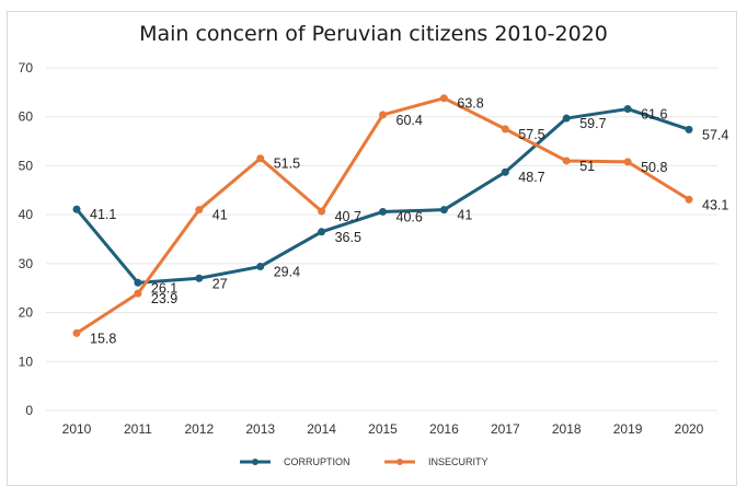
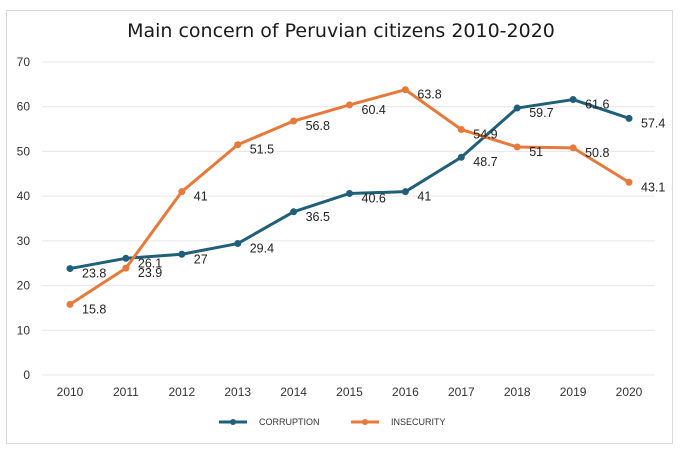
CORRUPTION/2010: 41.1 -> 23.8
INSECURITY/2014: 40.7 -> 56.8
INSECURITY/2017: 57.5 -> 54.9
